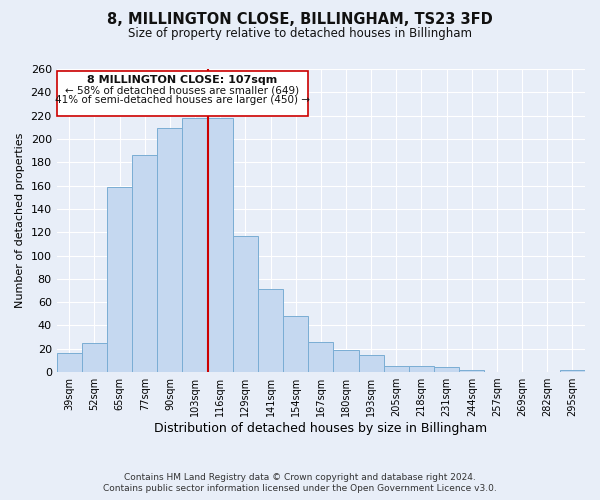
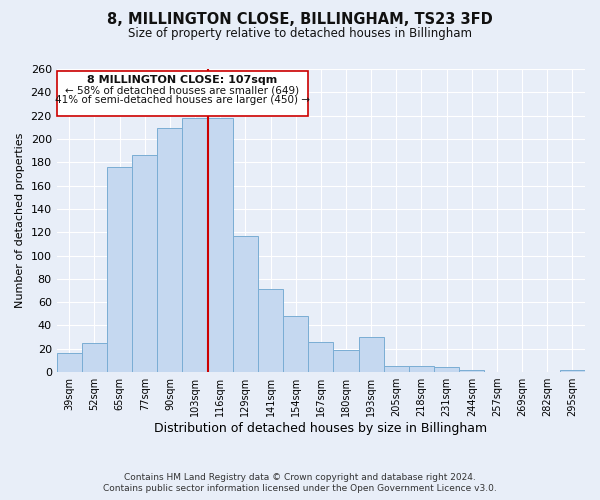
65sqm: 159 -> 176
193sqm: 15 -> 30
